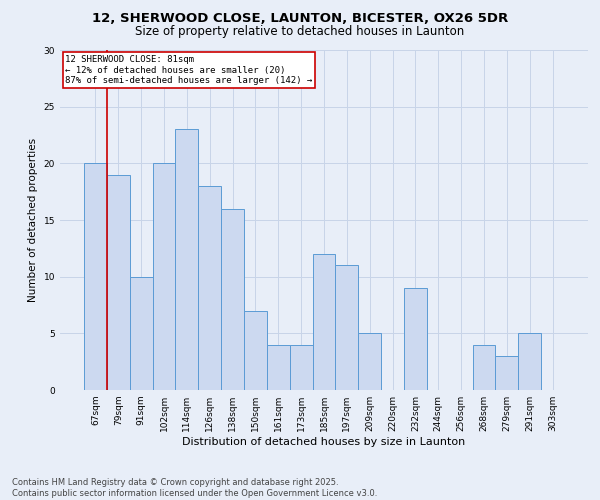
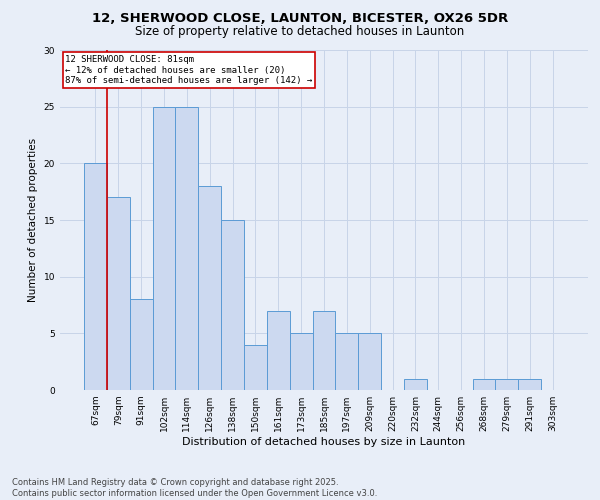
79sqm: 19 -> 17
91sqm: 10 -> 8
102sqm: 20 -> 25
114sqm: 23 -> 25
138sqm: 16 -> 15
150sqm: 7 -> 4
161sqm: 4 -> 7
173sqm: 4 -> 5
185sqm: 12 -> 7
197sqm: 11 -> 5
232sqm: 9 -> 1
268sqm: 4 -> 1
279sqm: 3 -> 1
291sqm: 5 -> 1
